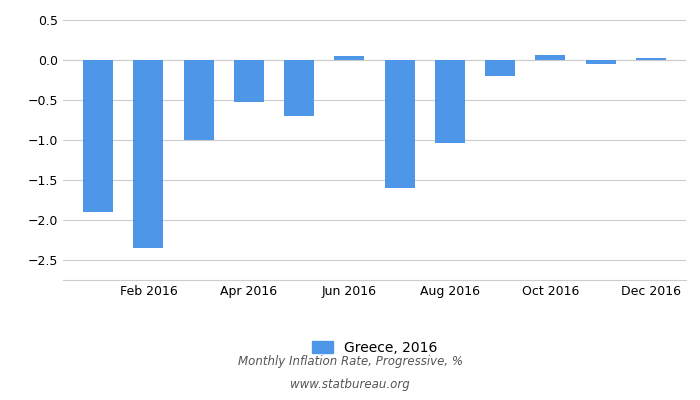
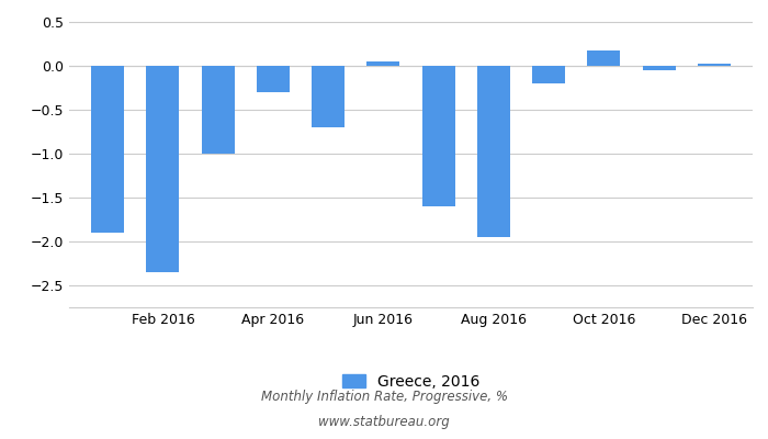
Apr 2016: -0.52 -> -0.30
Aug 2016: -1.04 -> -1.95
Oct 2016: 0.06 -> 0.18
